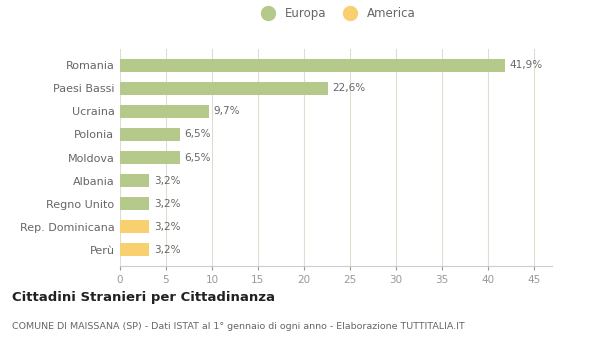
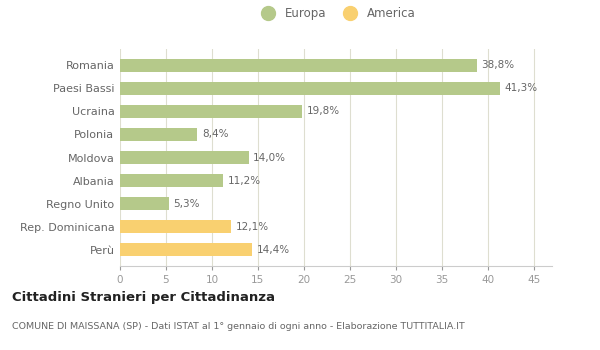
Romania: 41,9% -> 38,8%
Paesi Bassi: 22,6% -> 41,3%
Ucraina: 9,7% -> 19,8%
Polonia: 6,5% -> 8,4%
Moldova: 6,5% -> 14,0%
Albania: 3,2% -> 11,2%
Regno Unito: 3,2% -> 5,3%
Rep. Dominicana: 3,2% -> 12,1%
Perù: 3,2% -> 14,4%
